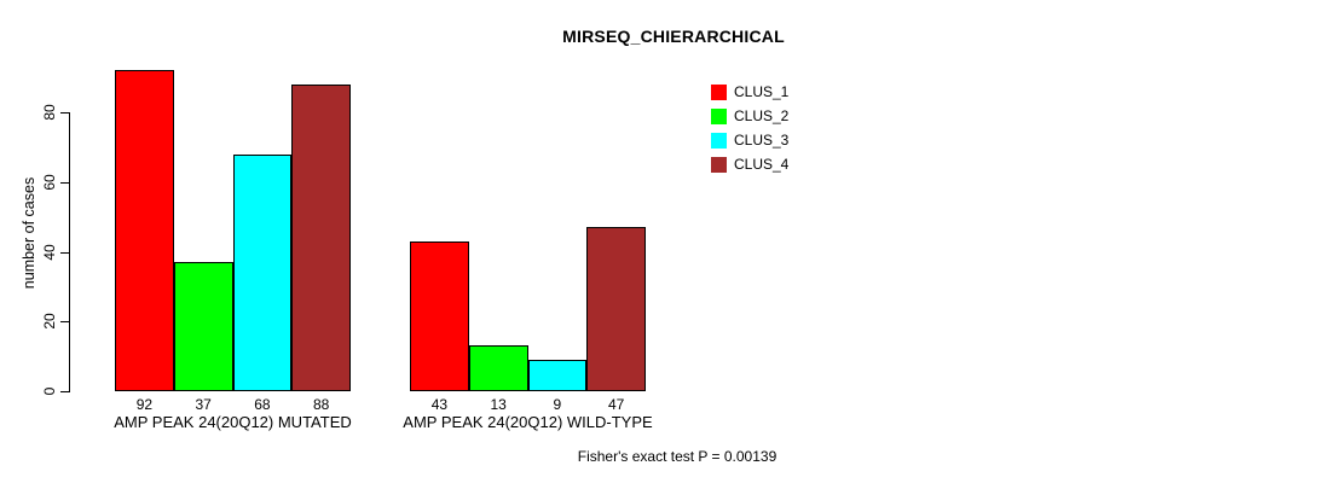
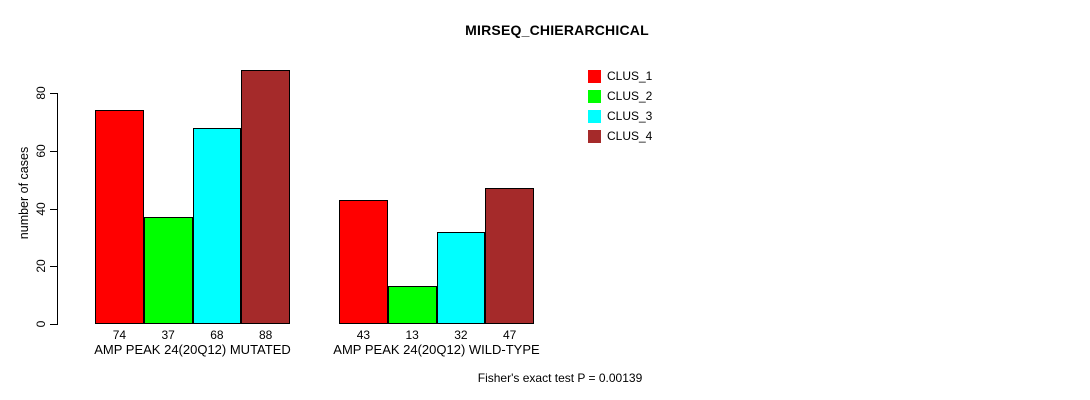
CLUS_1/AMP PEAK 24(20Q12) MUTATED: 92 -> 74
CLUS_3/AMP PEAK 24(20Q12) WILD-TYPE: 9 -> 32
